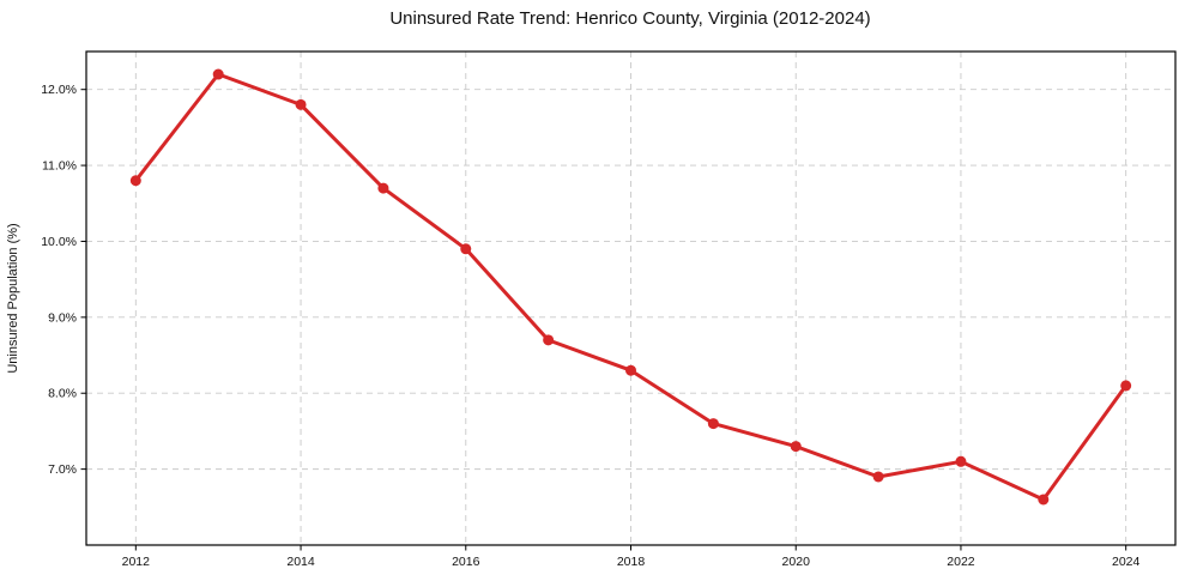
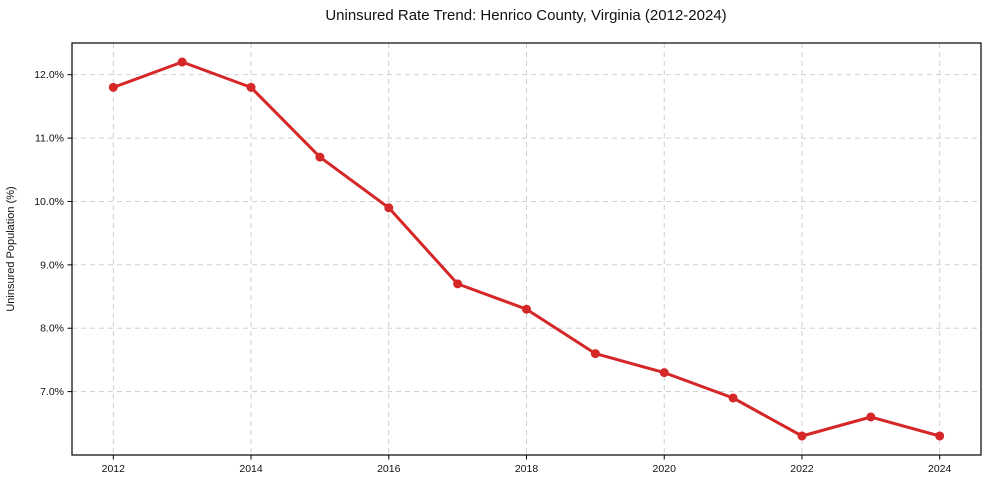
2012: 10.8% -> 11.8%
2022: 7.1% -> 6.3%
2024: 8.1% -> 6.3%
